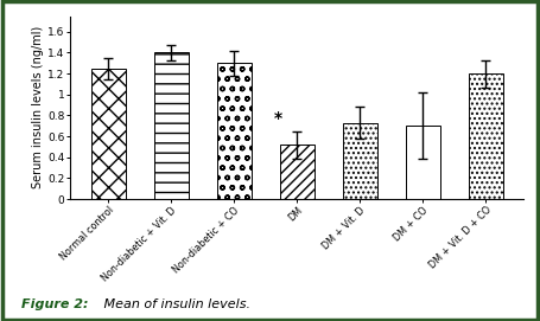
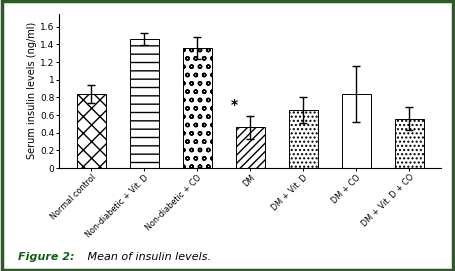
Normal control: 1.25 -> 0.84
Non-diabetic + Vit. D: 1.40 -> 1.46
Non-diabetic + CO: 1.30 -> 1.36
DM: 0.52 -> 0.46
DM + Vit. D: 0.73 -> 0.66
DM + CO: 0.70 -> 0.84
DM + Vit. D + CO: 1.20 -> 0.56
